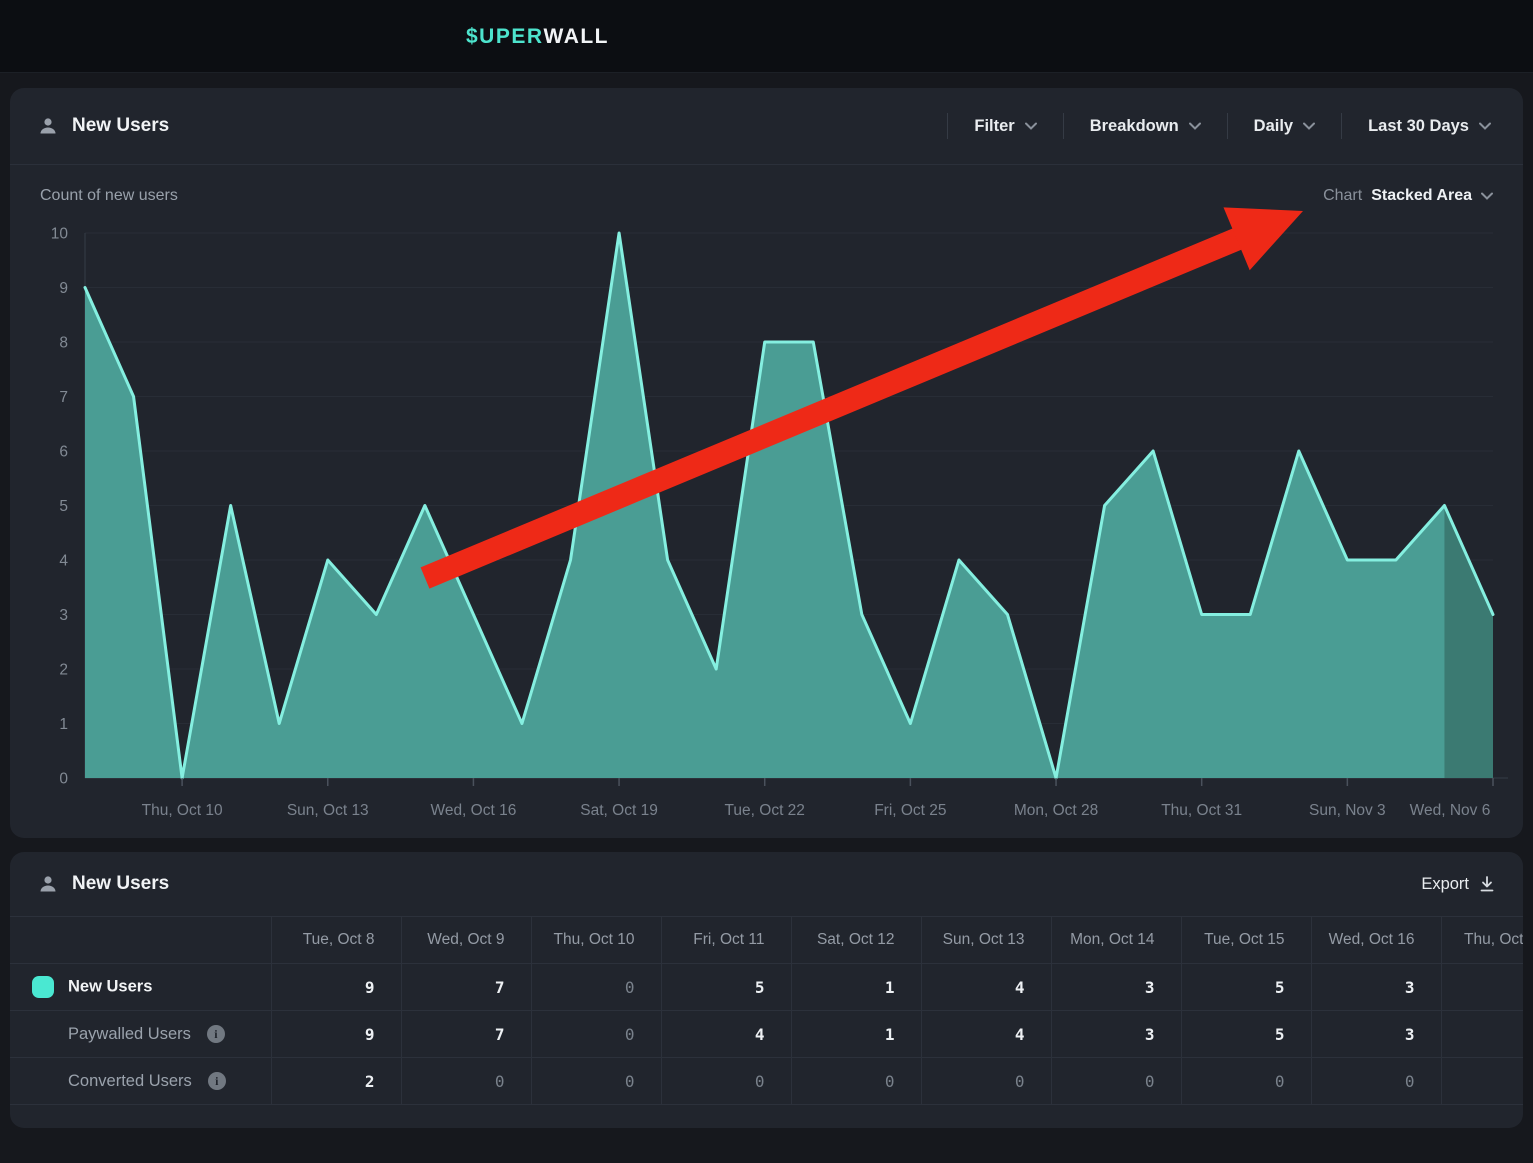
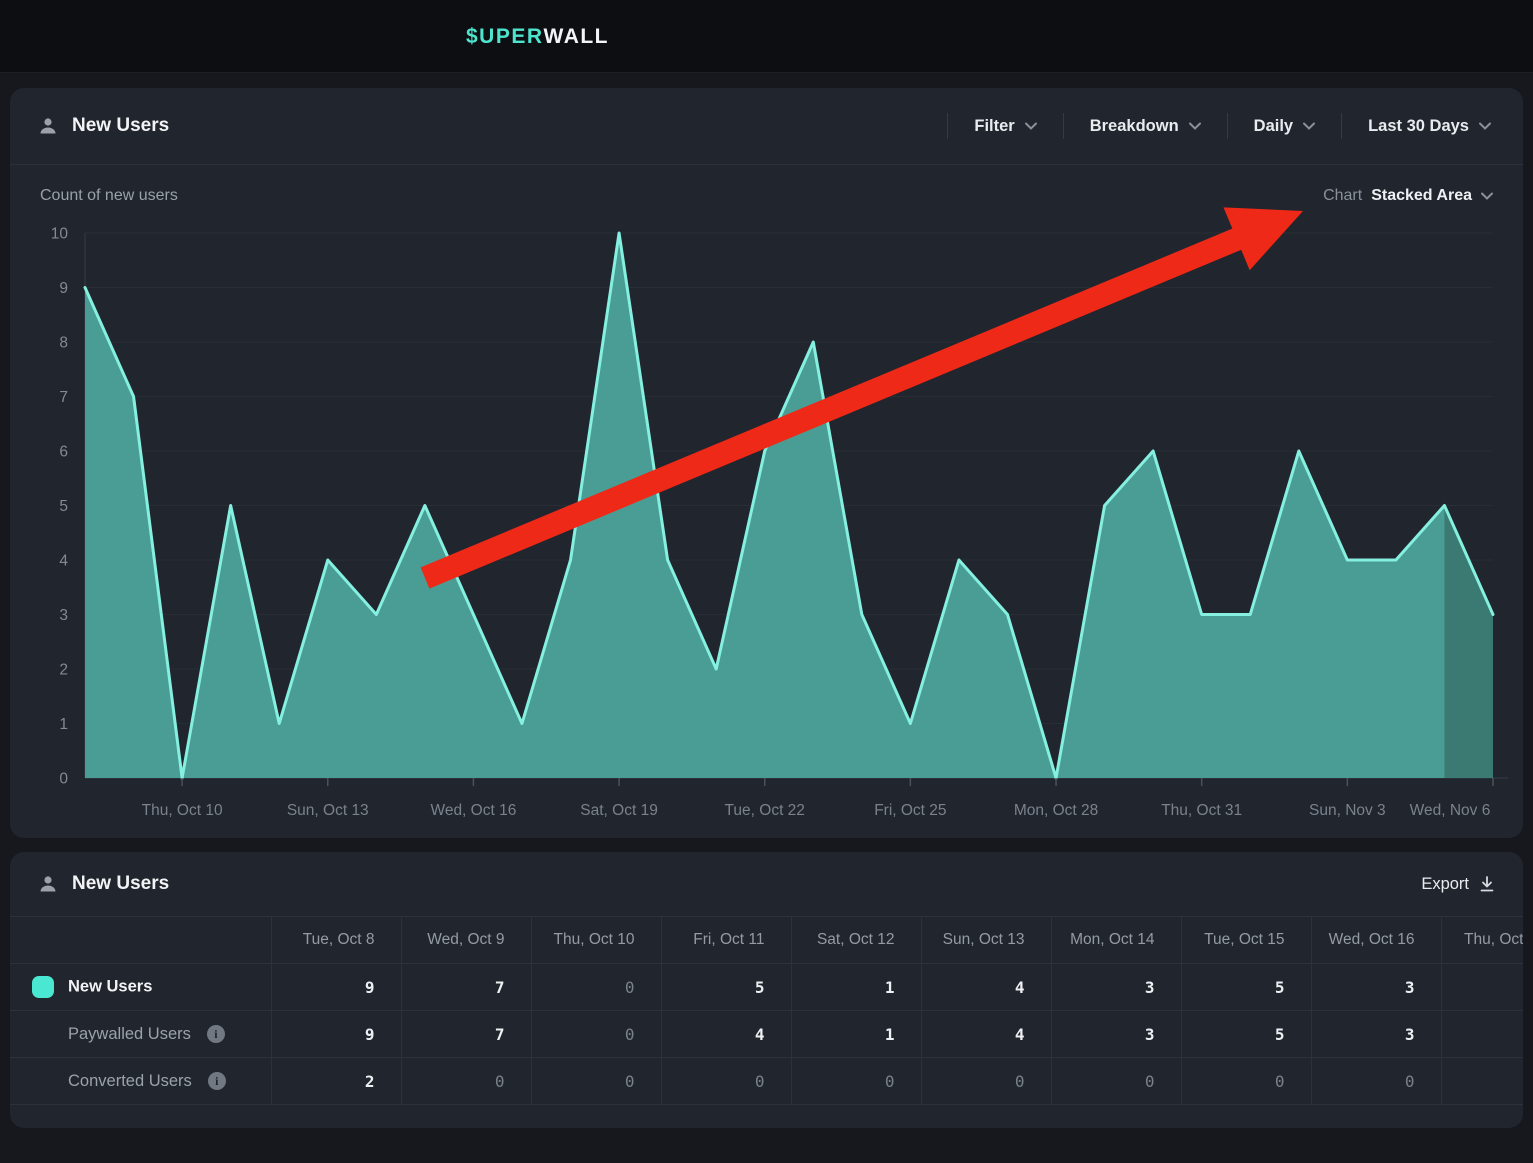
Tue, Oct 22: 8 -> 6
